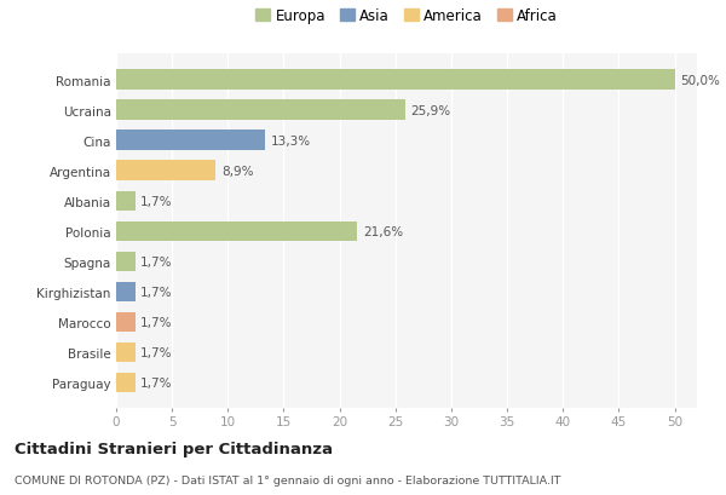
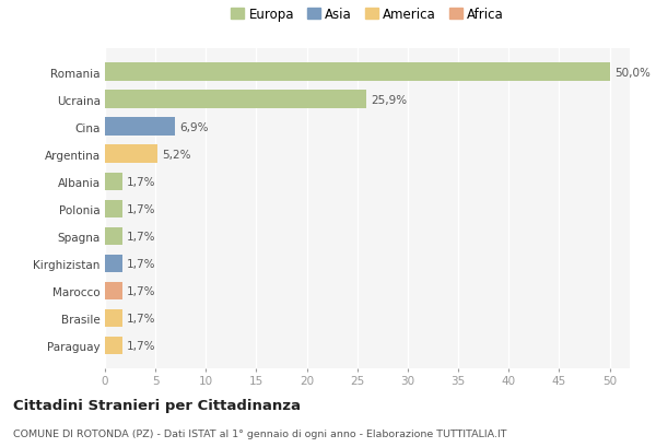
Cina: 13,3% -> 6,9%
Argentina: 8,9% -> 5,2%
Polonia: 21,6% -> 1,7%
